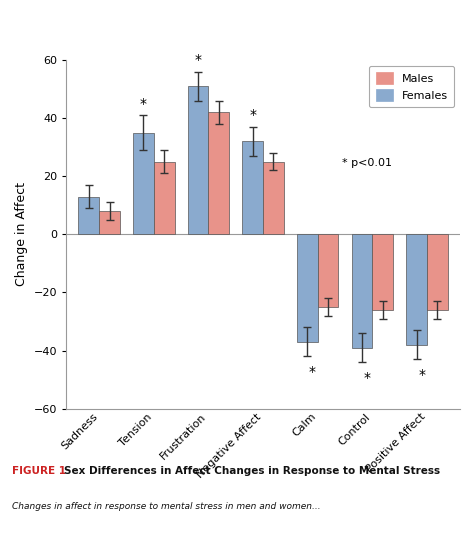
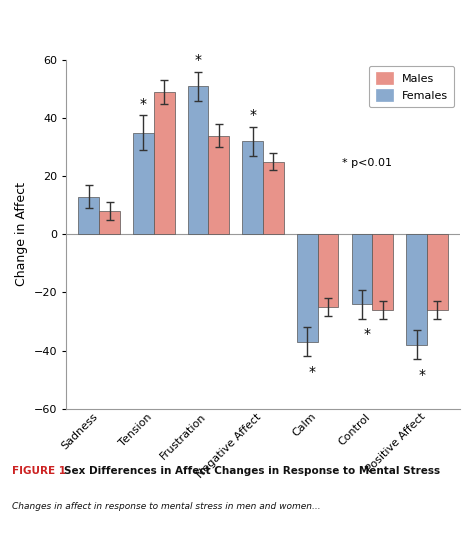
Males/Tension: 25 -> 49
Males/Frustration: 42 -> 34
Females/Control: -39 -> -24
